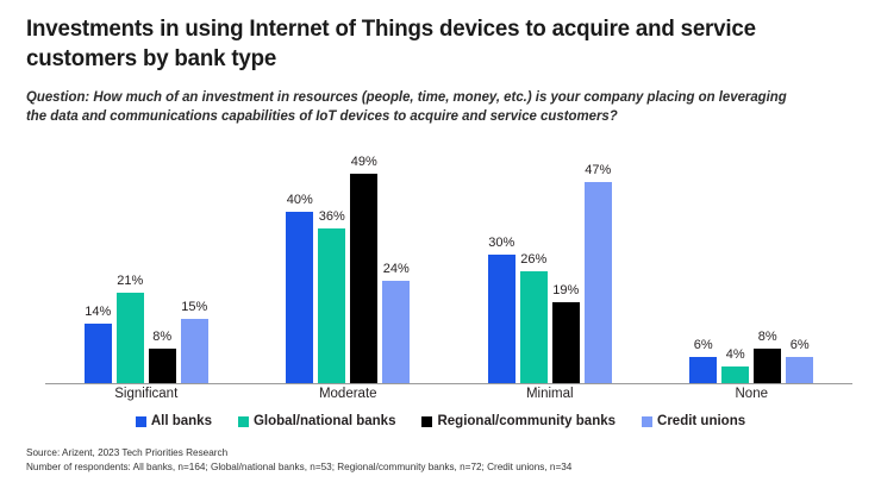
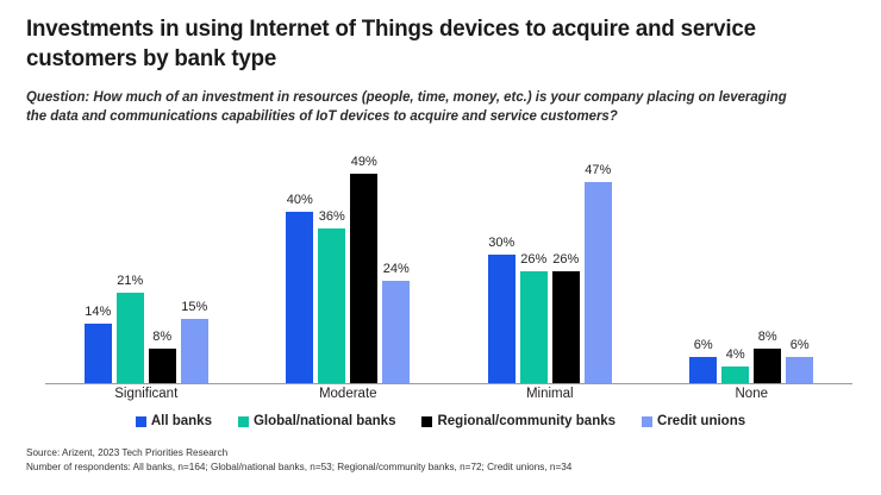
Regional/community banks/Minimal: 19% -> 26%
